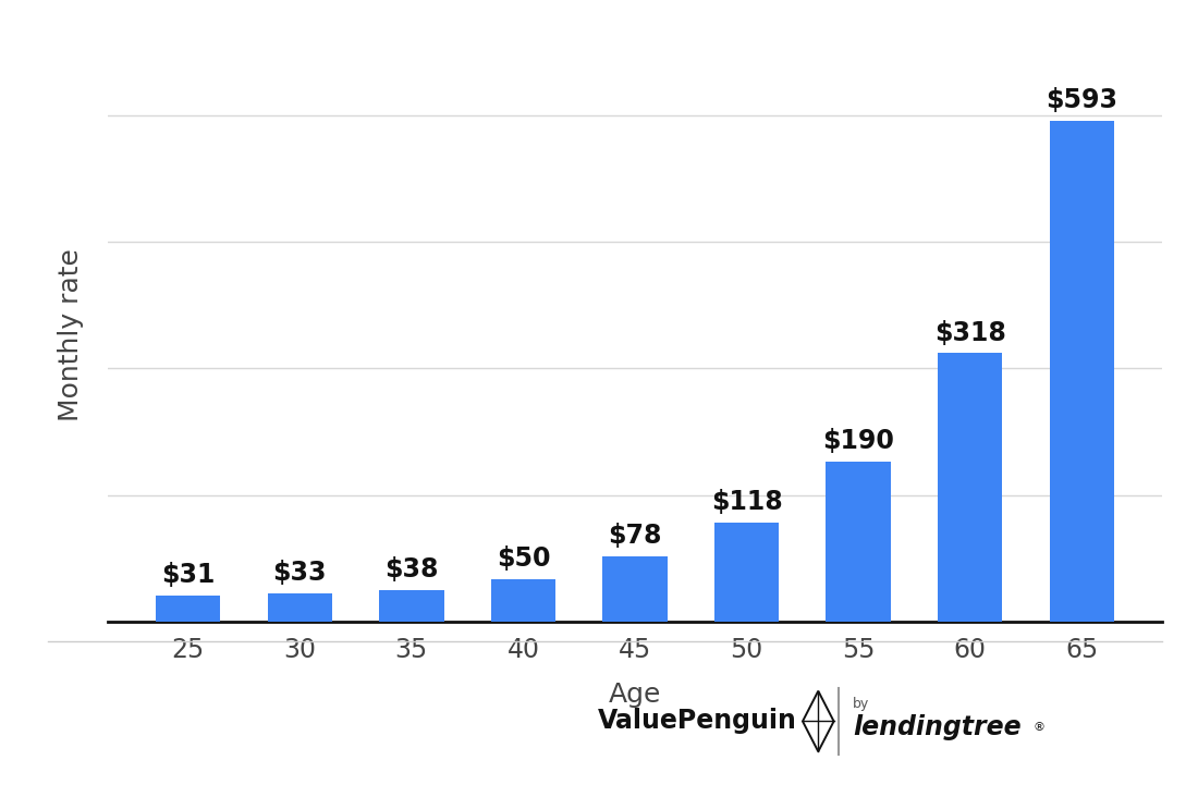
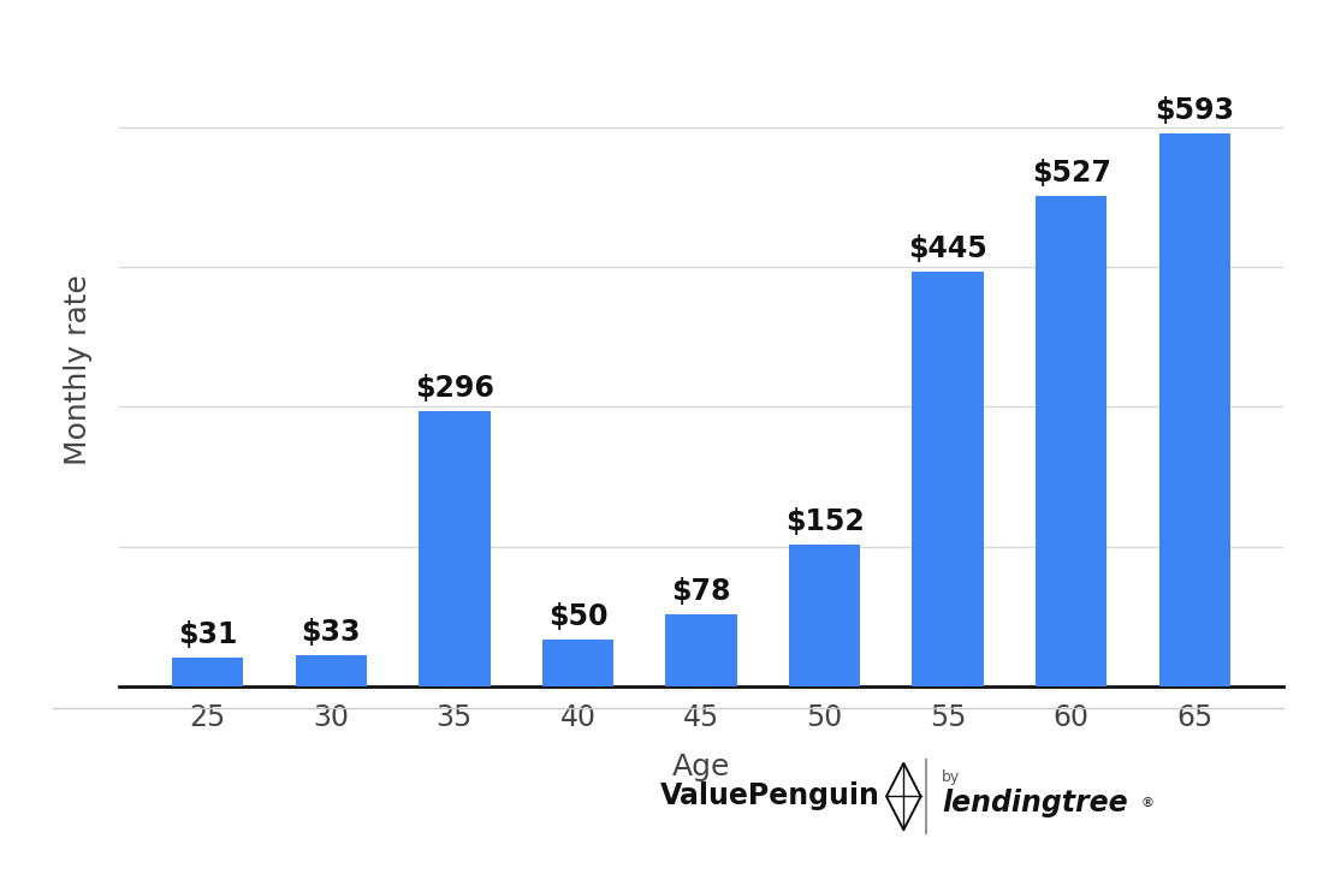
35: $38 -> $296
50: $118 -> $152
55: $190 -> $445
60: $318 -> $527
